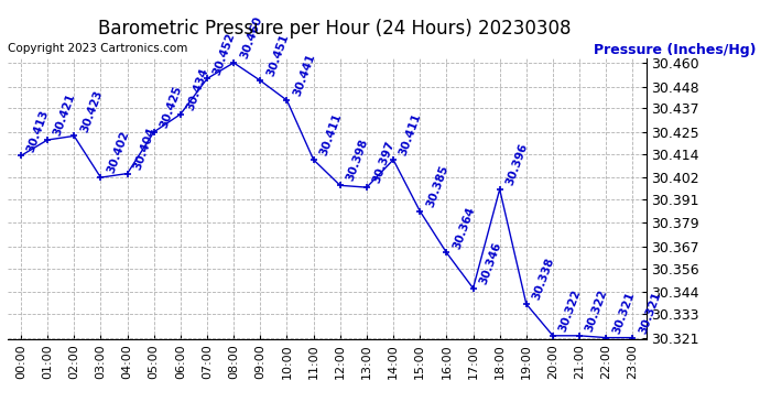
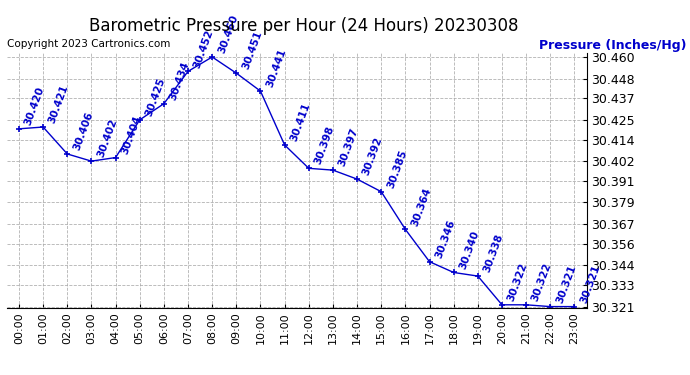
00:00: 30.413 -> 30.420
02:00: 30.423 -> 30.406
14:00: 30.411 -> 30.392
18:00: 30.396 -> 30.340
